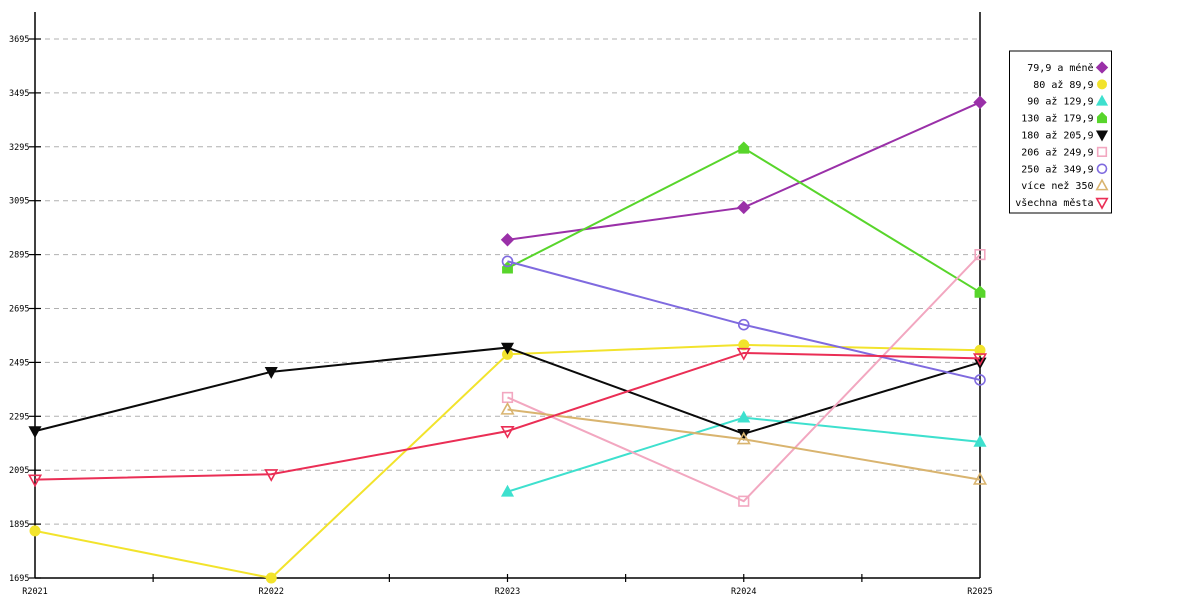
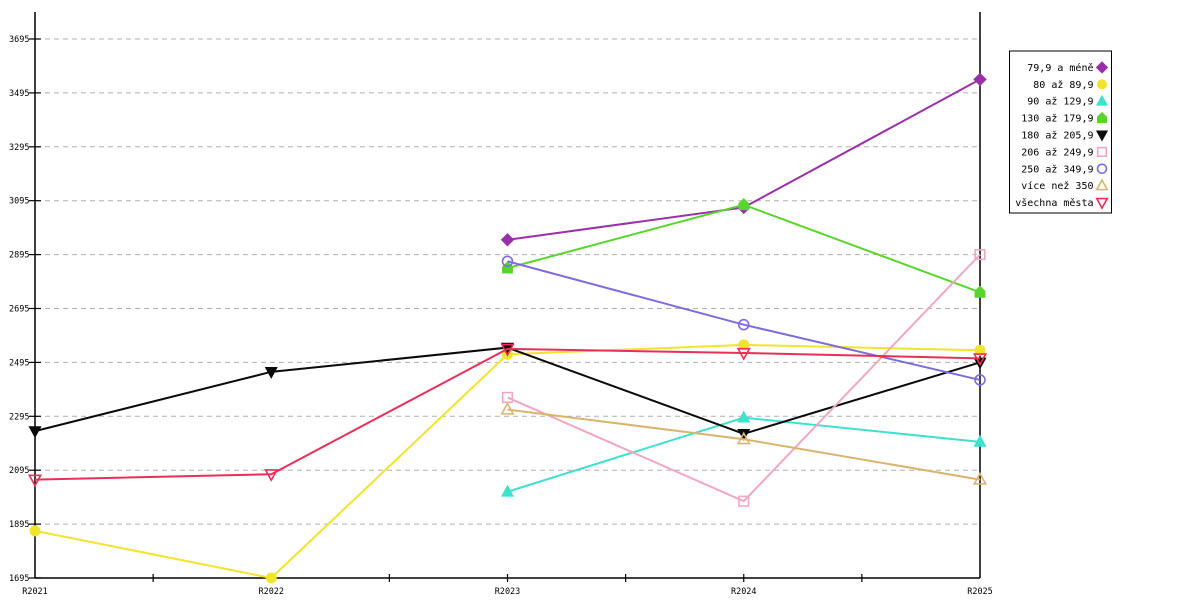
všechna města/R2023: 2240 -> 2540
130 až 179,9/R2024: 3290 -> 3080
79,9 a méně/R2025: 3460 -> 3540
